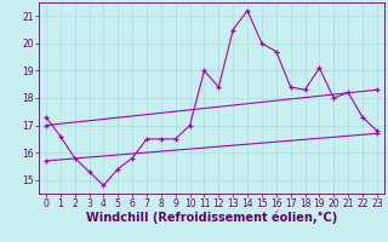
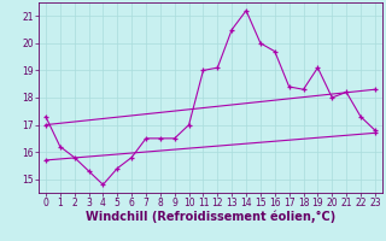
1: 16.6 -> 16.2
12: 18.4 -> 19.1
